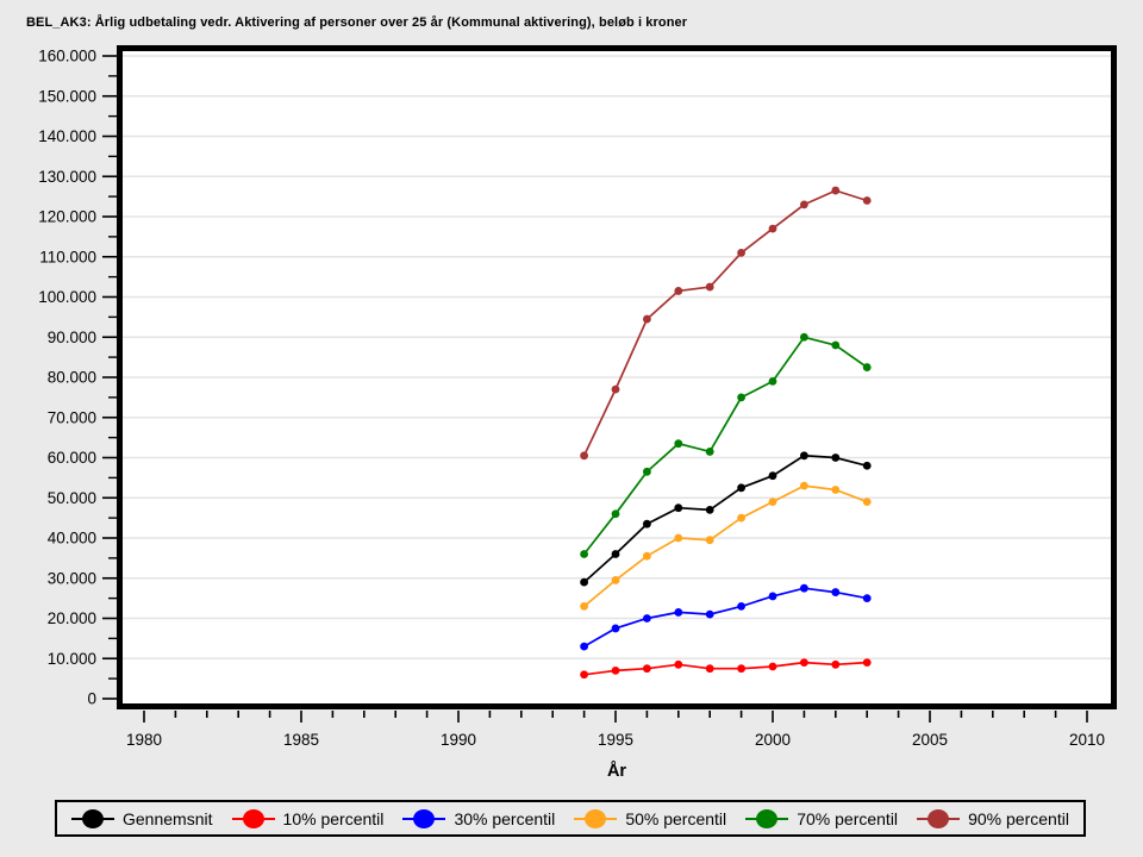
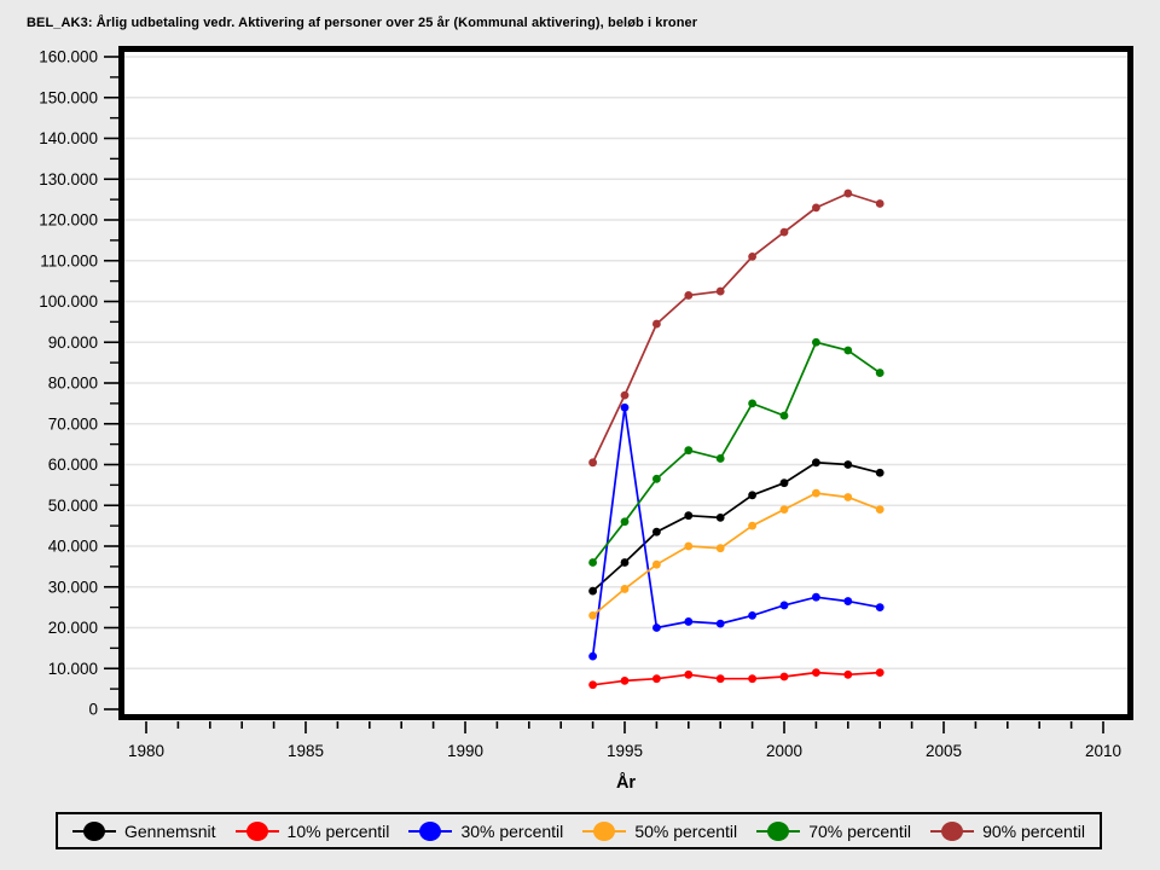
30% percentil/1995: 18000 -> 74000
70% percentil/2000: 79000 -> 72000
